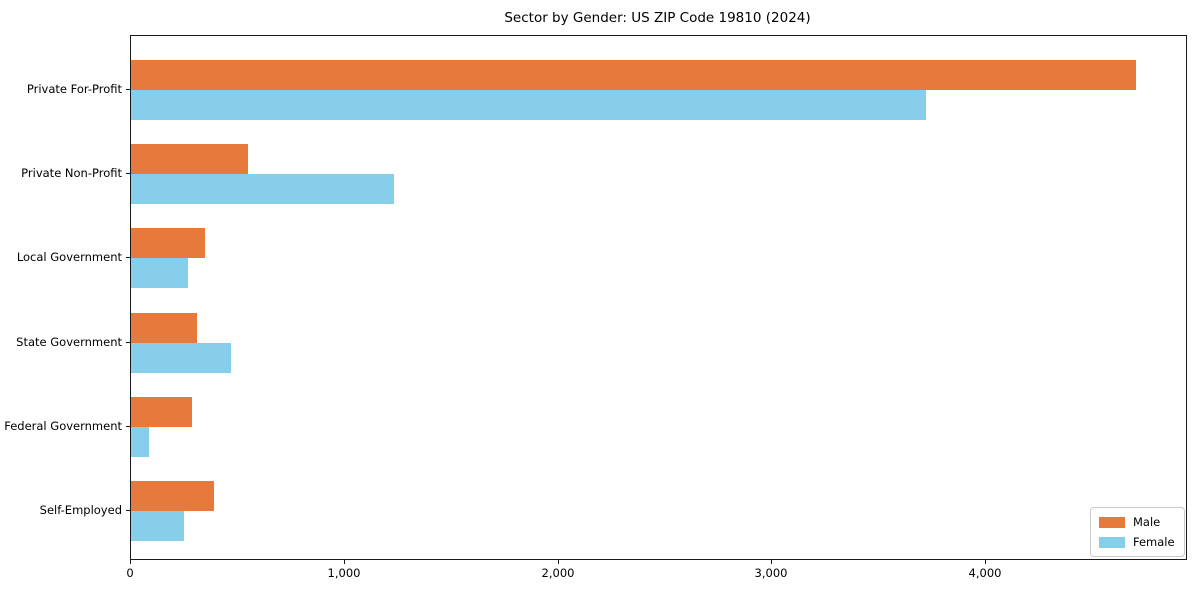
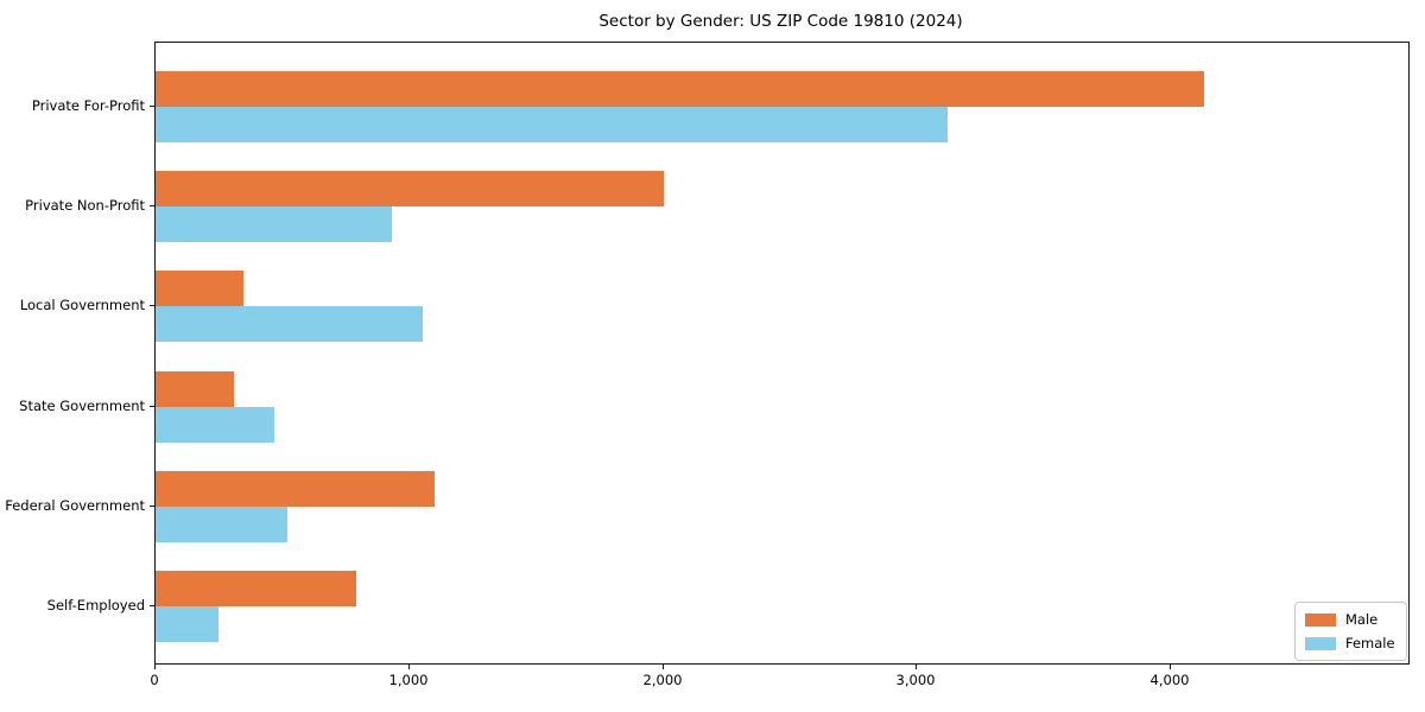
Male/Private For-Profit: 4700 -> 4130
Female/Private For-Profit: 3720 -> 3120
Male/Private Non-Profit: 540 -> 2000
Female/Private Non-Profit: 1230 -> 930
Female/Local Government: 260 -> 1050
Male/Federal Government: 280 -> 1100
Female/Federal Government: 80 -> 520
Male/Self-Employed: 390 -> 790
